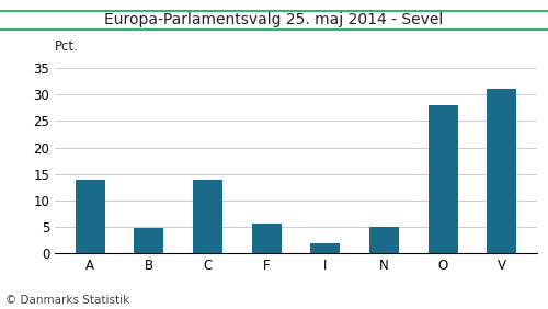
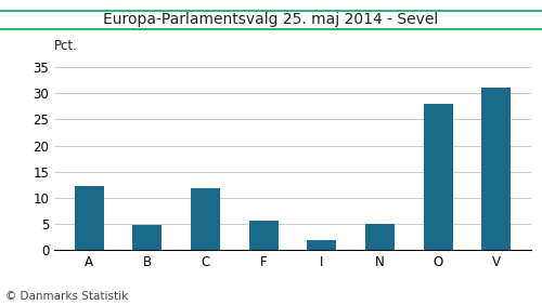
A: 14.0 -> 12.2
C: 14.0 -> 11.8
